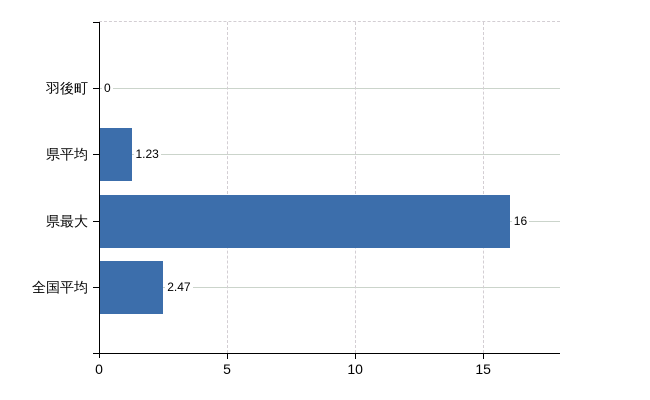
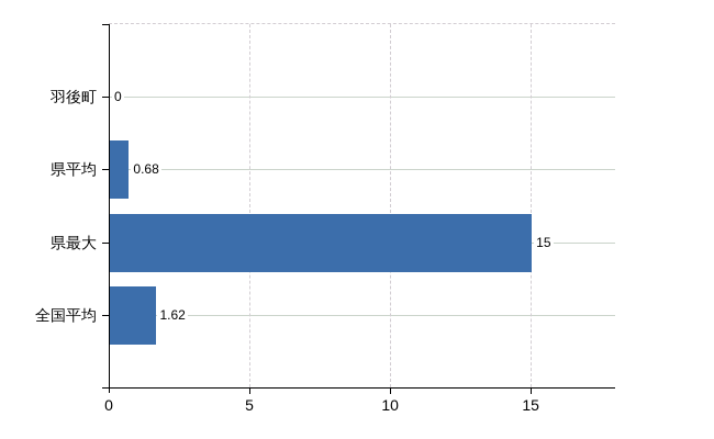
県平均: 1.23 -> 0.68
県最大: 16 -> 15
全国平均: 2.47 -> 1.62
